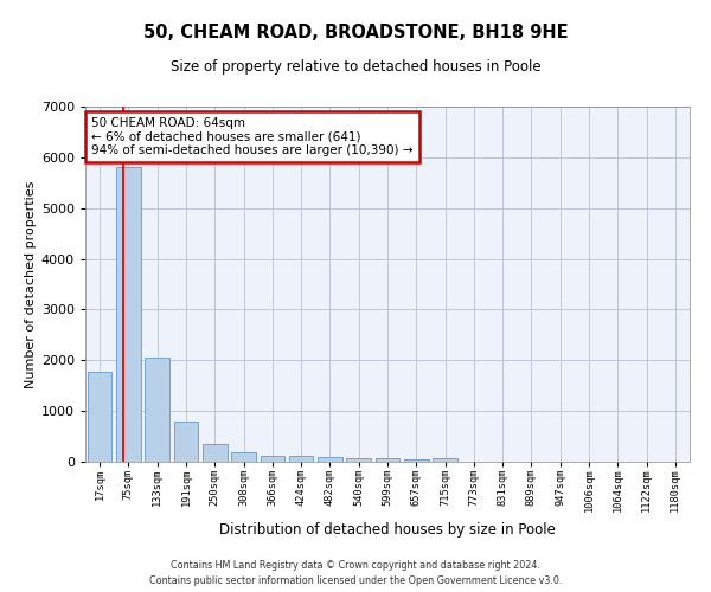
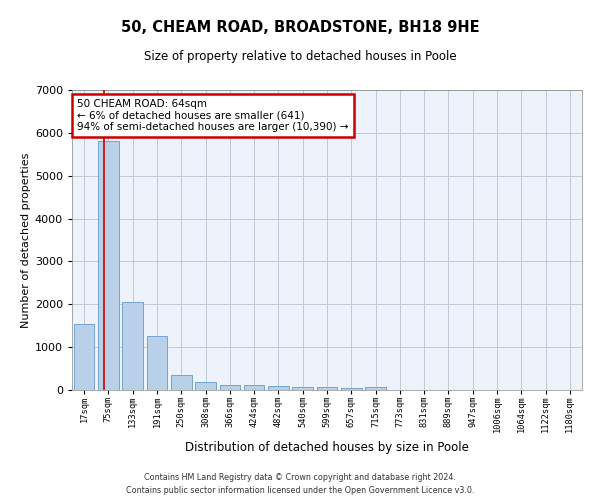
17sqm: 1780 -> 1550
191sqm: 800 -> 1250
